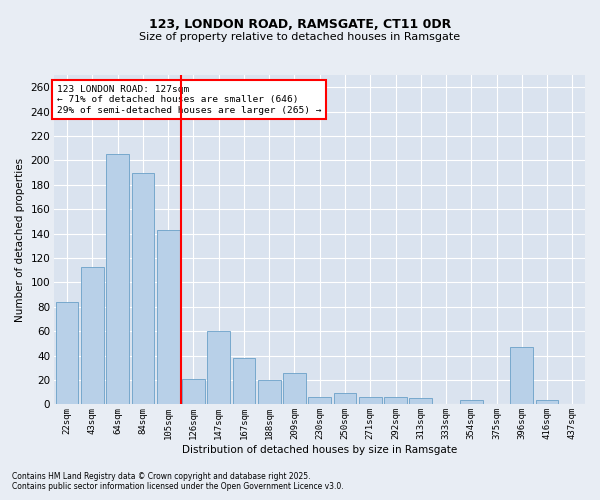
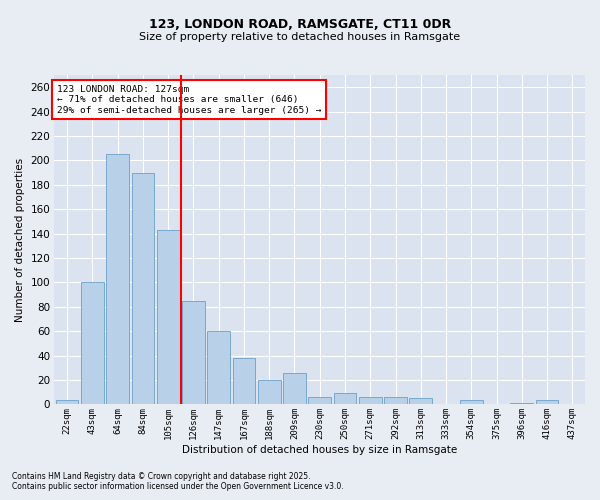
22sqm: 84 -> 4
43sqm: 113 -> 100
126sqm: 21 -> 85
396sqm: 47 -> 1
